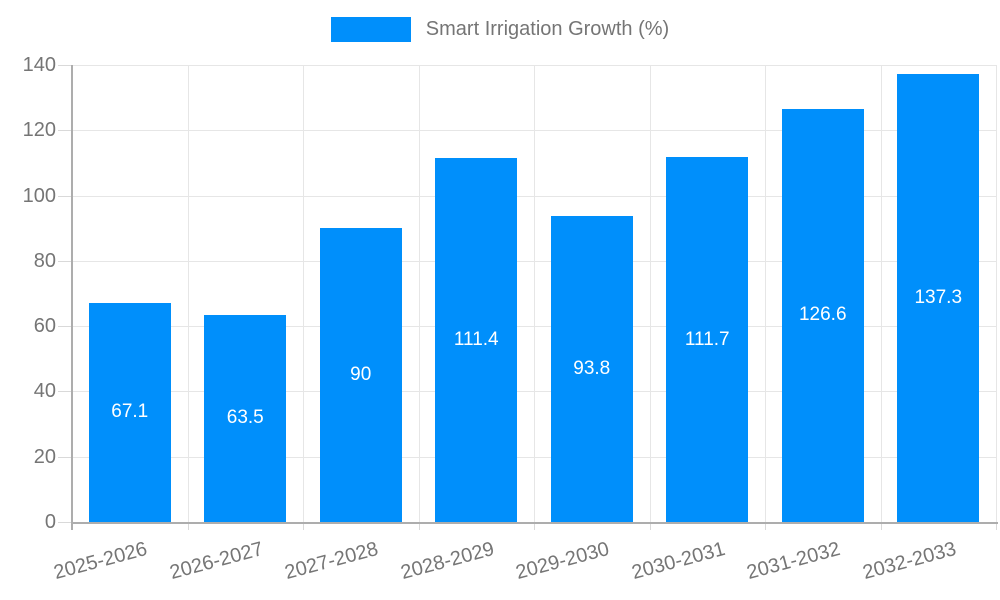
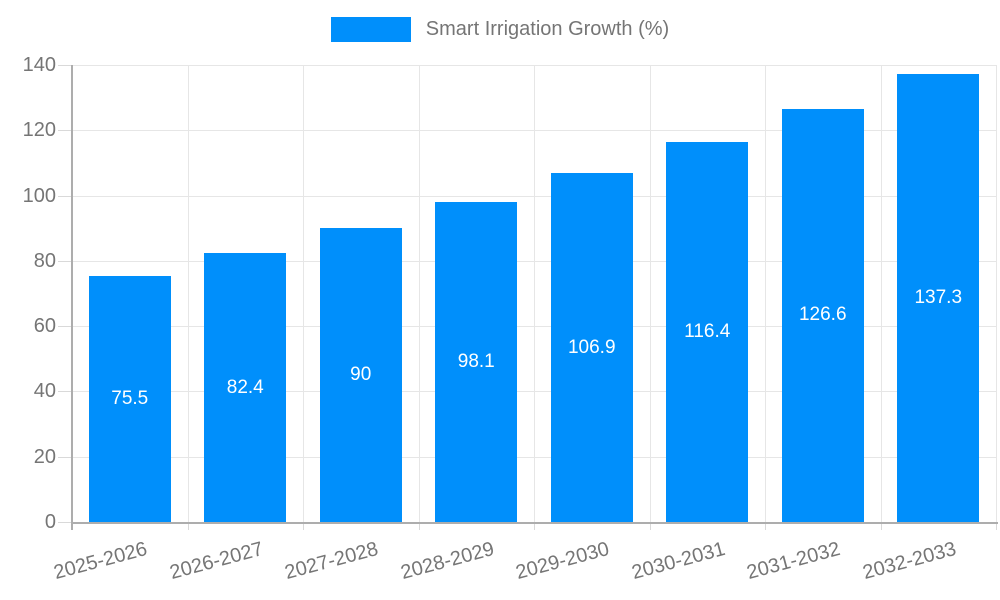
2025-2026: 67.1 -> 75.5
2026-2027: 63.5 -> 82.4
2028-2029: 111.4 -> 98.1
2029-2030: 93.8 -> 106.9
2030-2031: 111.7 -> 116.4
